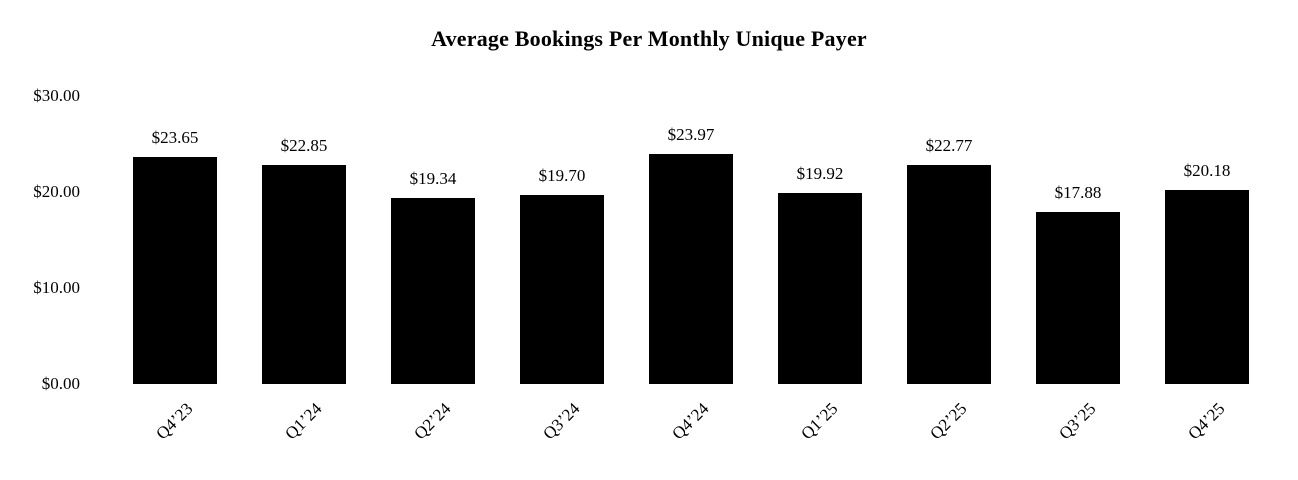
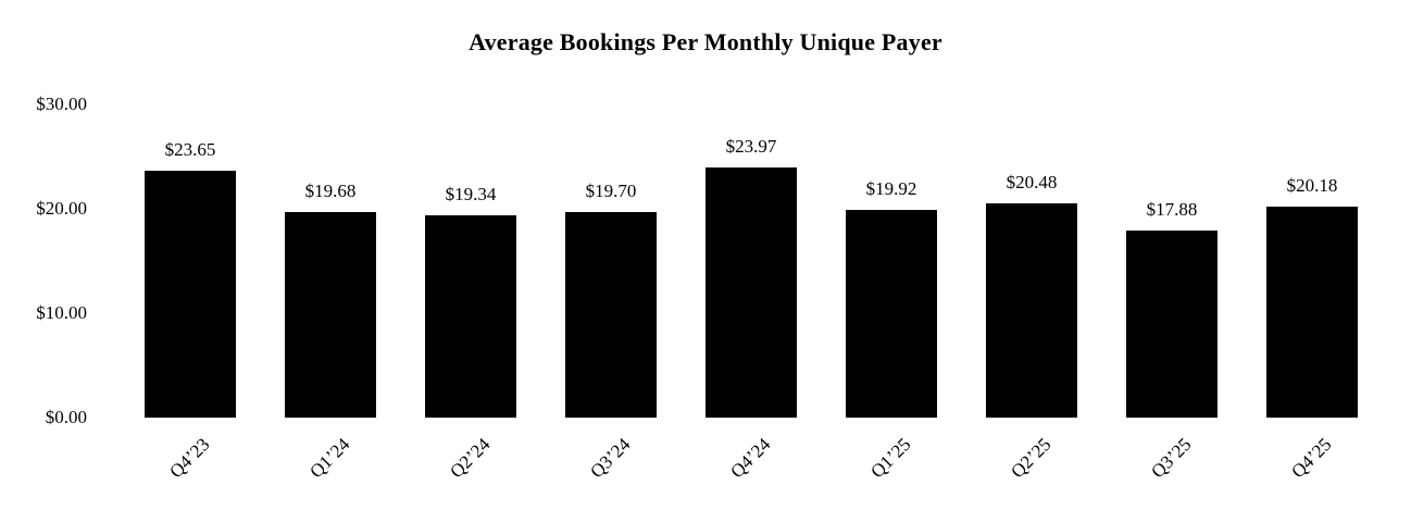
Q1’24: $22.85 -> $19.68
Q2’25: $22.77 -> $20.48
